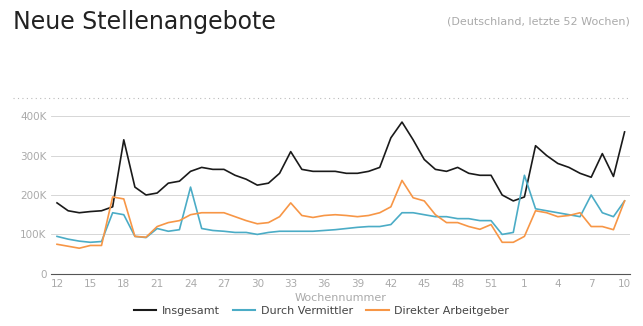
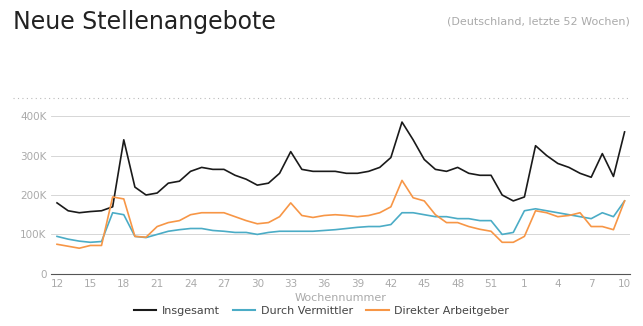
Durch Vermittler/21: 115K -> 100K
Durch Vermittler/24: 220K -> 115K
Insgesamt/42: 345K -> 295K
Direkter Arbeitgeber/51: 125K -> 108K
Durch Vermittler/1: 250K -> 160K
Durch Vermittler/7: 200K -> 140K
